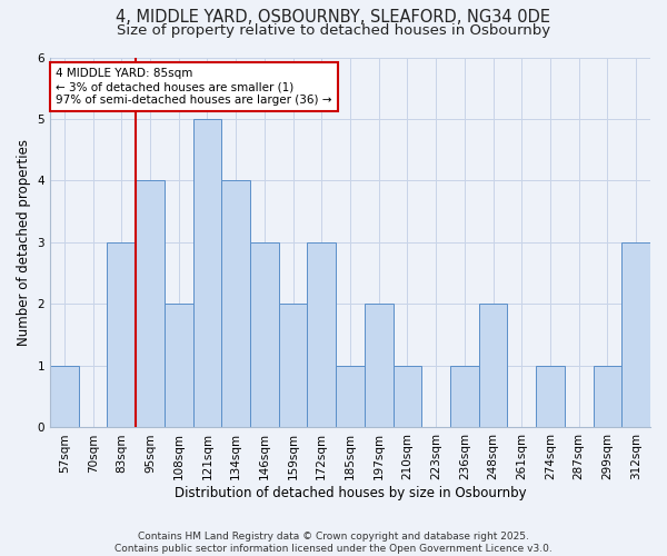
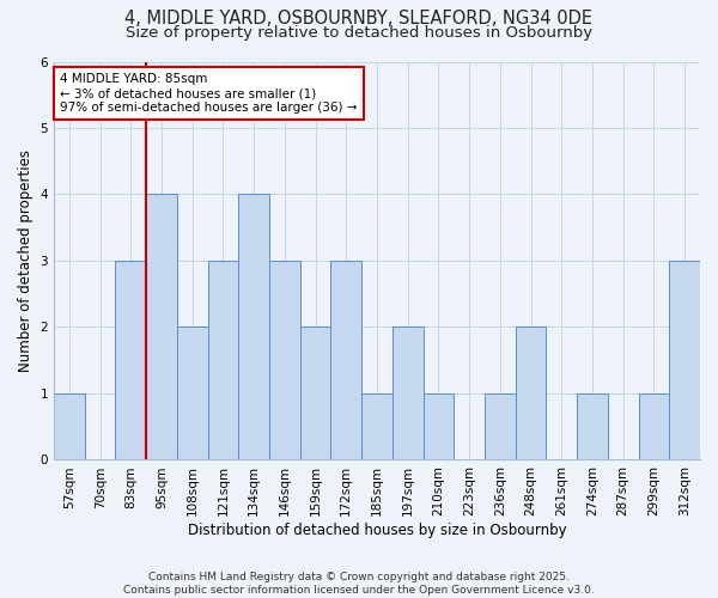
121sqm: 5 -> 3
